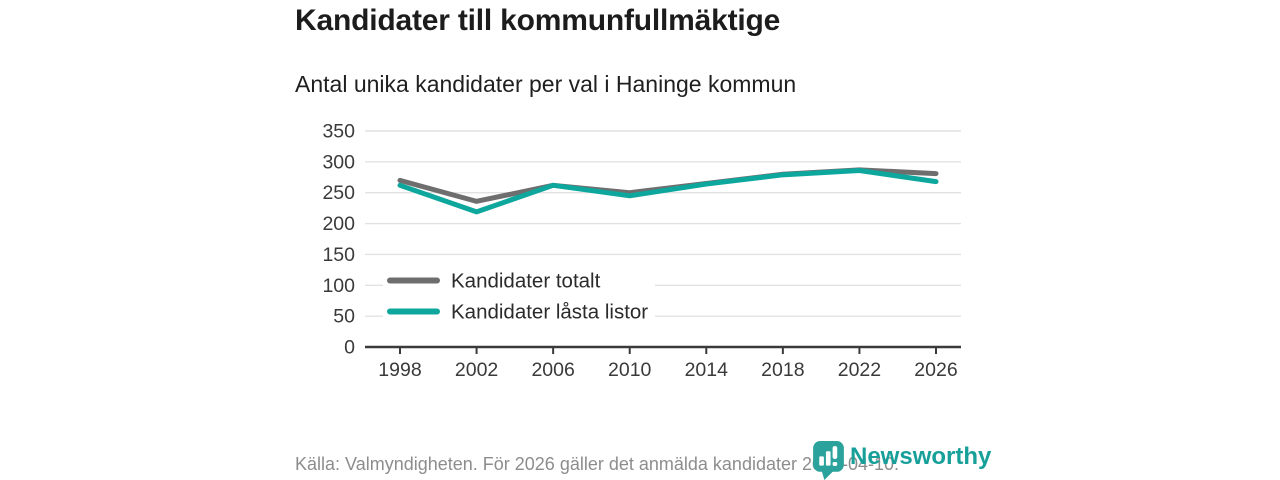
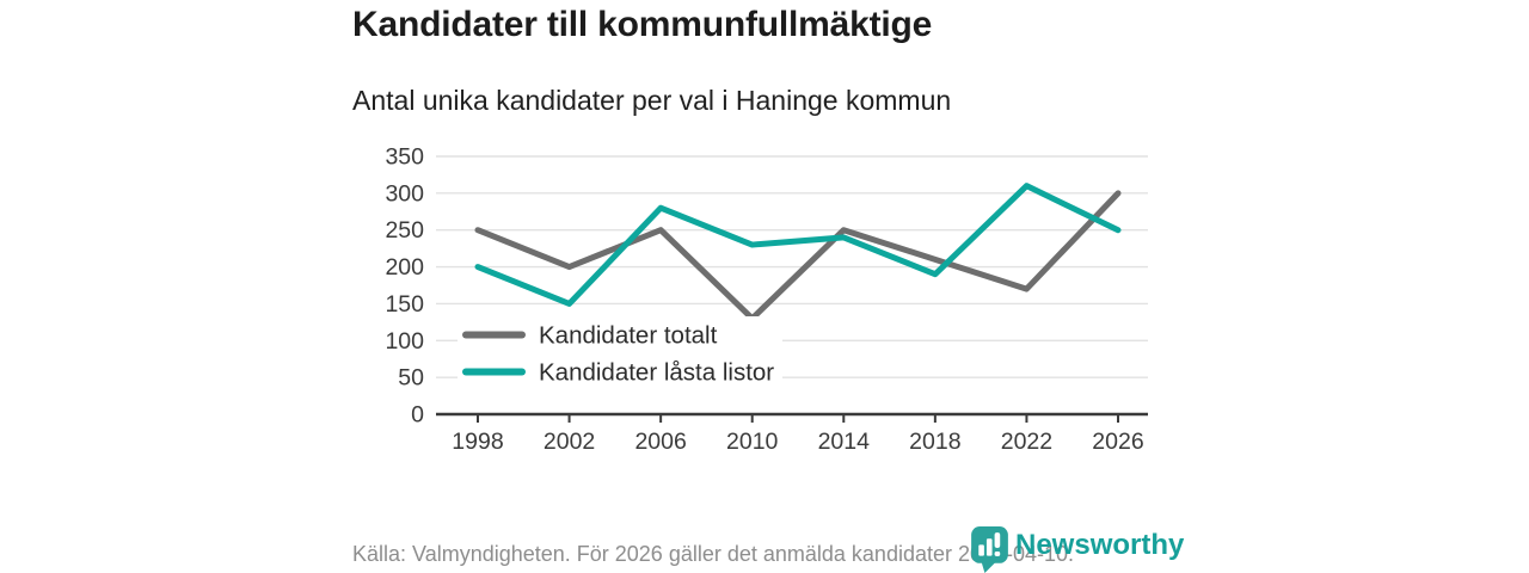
Kandidater totalt/1998: 270 -> 250
Kandidater låsta listor/1998: 260 -> 200
Kandidater totalt/2002: 240 -> 200
Kandidater låsta listor/2002: 220 -> 150
Kandidater totalt/2006: 260 -> 250
Kandidater låsta listor/2006: 260 -> 280
Kandidater totalt/2010: 250 -> 130
Kandidater låsta listor/2010: 240 -> 230
Kandidater totalt/2014: 260 -> 250
Kandidater låsta listor/2014: 260 -> 240
Kandidater totalt/2018: 280 -> 210
Kandidater låsta listor/2018: 280 -> 190
Kandidater totalt/2022: 290 -> 170
Kandidater låsta listor/2022: 290 -> 310
Kandidater totalt/2026: 280 -> 300
Kandidater låsta listor/2026: 270 -> 250
